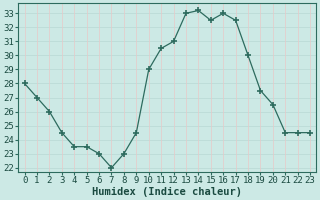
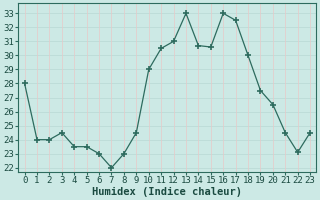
1: 27.0 -> 24.0
2: 26.0 -> 24.0
14: 33.2 -> 30.7
15: 32.5 -> 30.6
22: 24.5 -> 23.1
